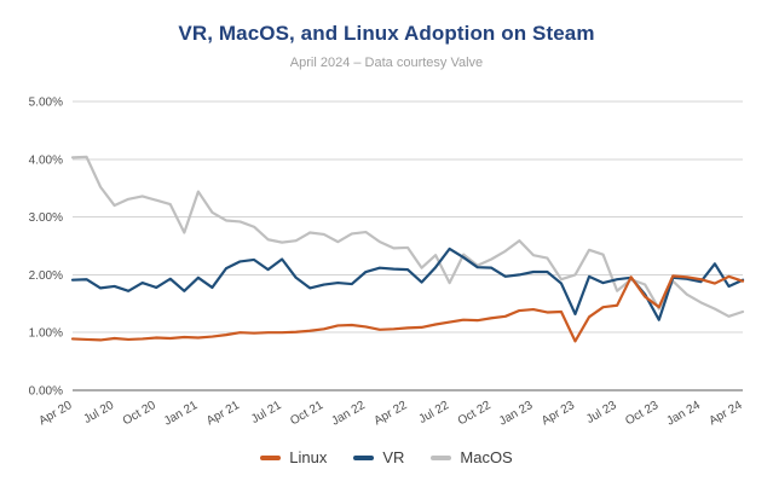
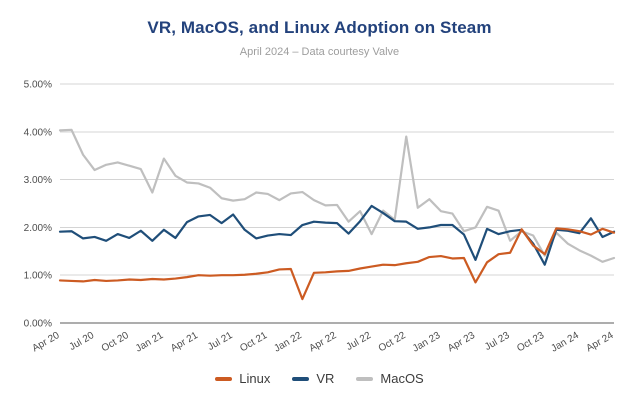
Linux/Jan 22: 1.1% -> 0.5%
MacOS/Oct 22: 2.3% -> 3.9%
